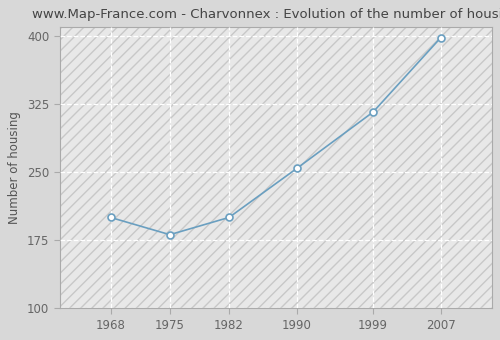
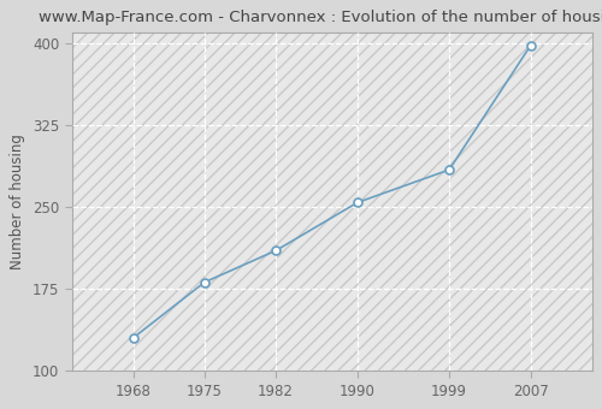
1968: 200 -> 130
1982: 200 -> 210
1999: 316 -> 284
